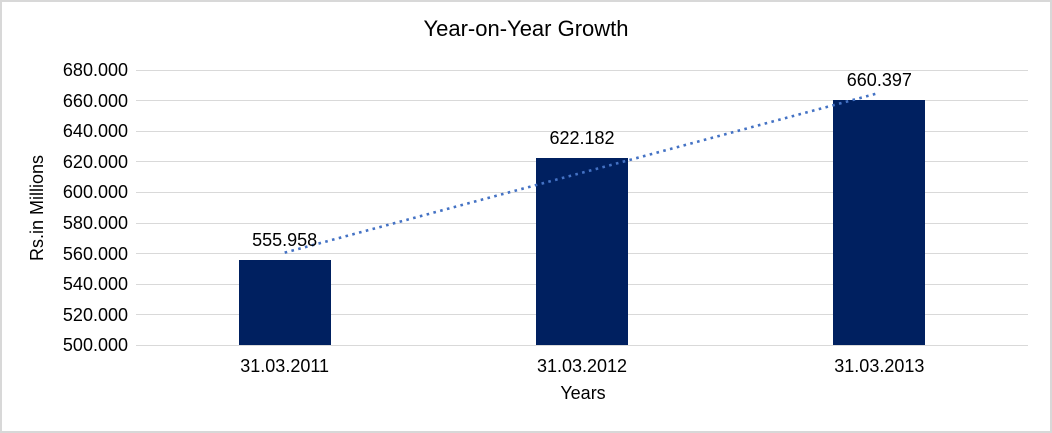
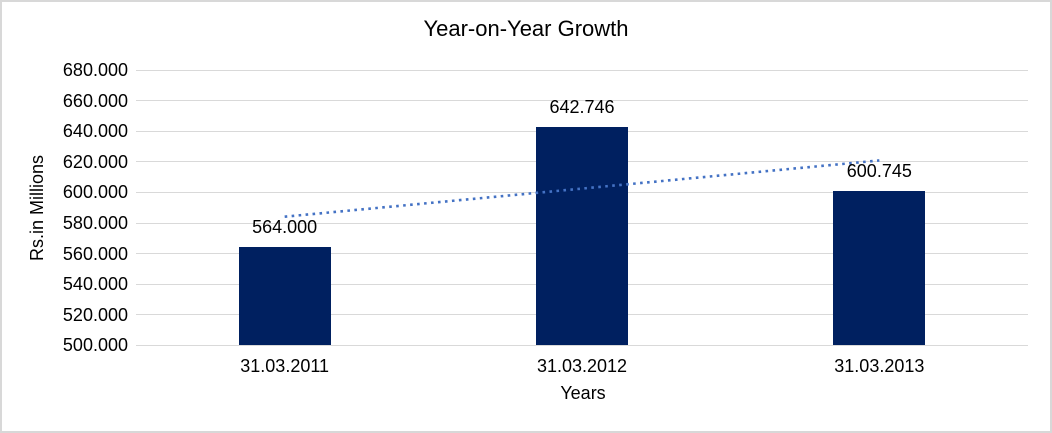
31.03.2011: 555.958 -> 564.000
31.03.2012: 622.182 -> 642.746
31.03.2013: 660.397 -> 600.745
